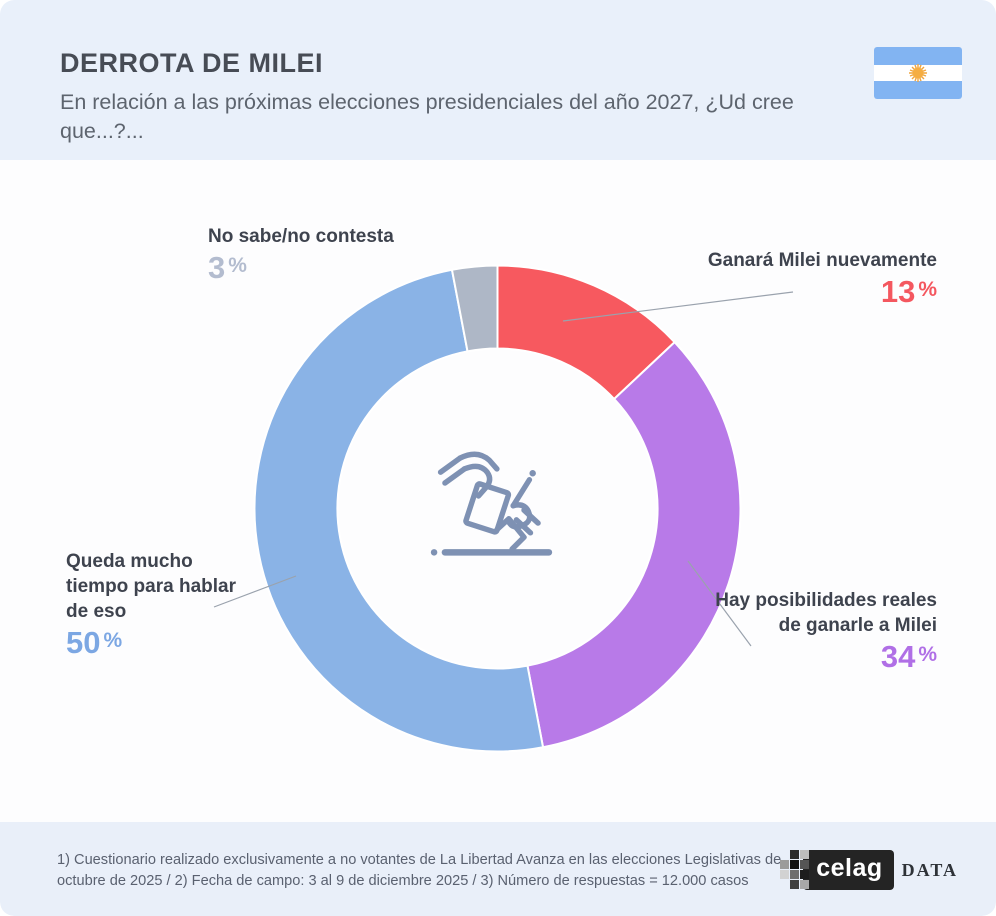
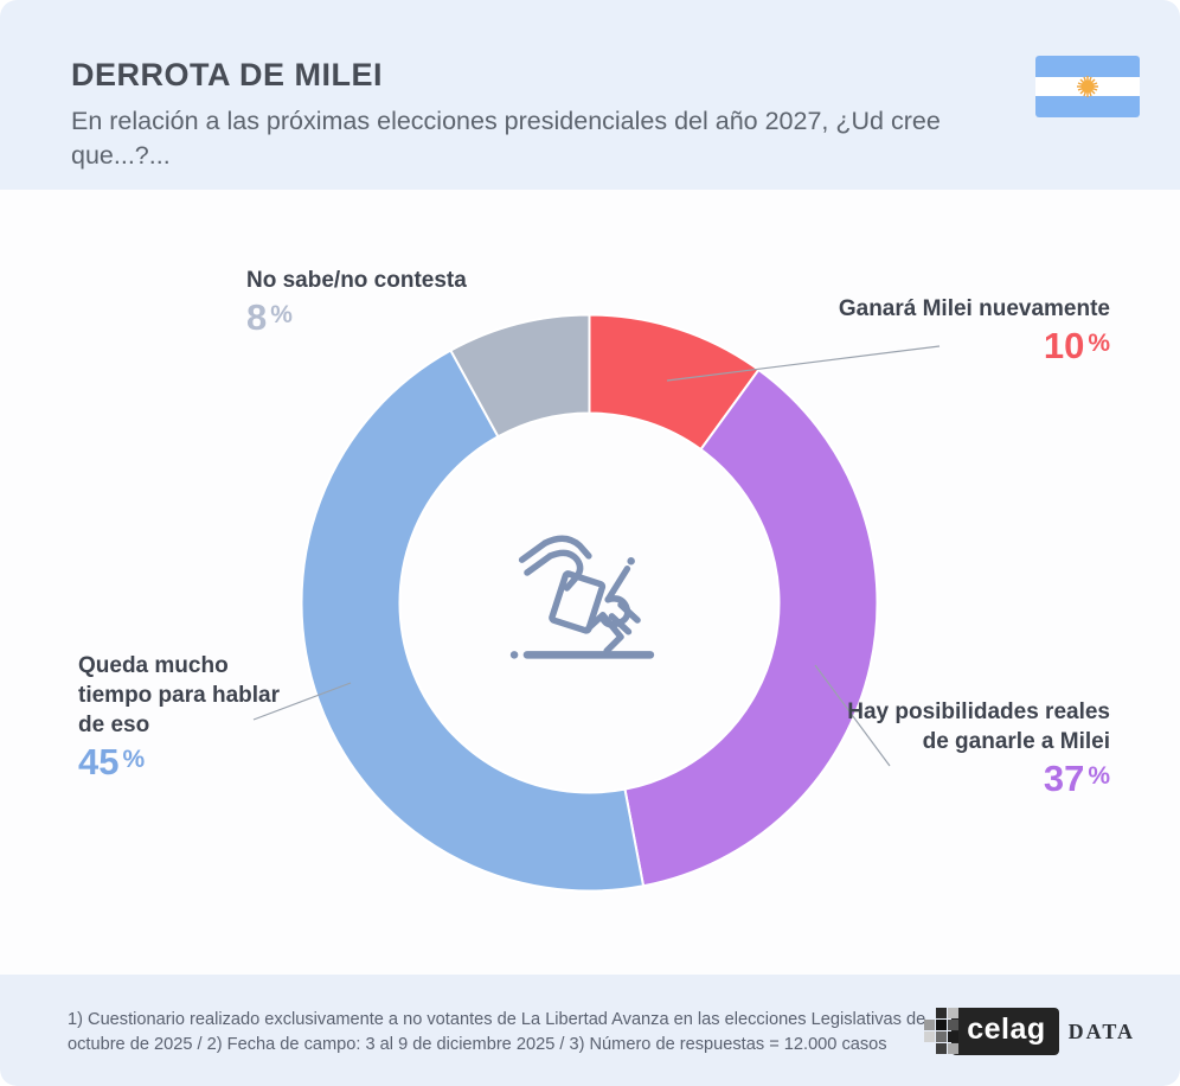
Ganará Milei nuevamente: 13 -> 10
Hay posibilidades reales de ganarle a Milei: 34 -> 37
Queda mucho tiempo para hablar de eso: 50 -> 45
No sabe/no contesta: 3 -> 8
